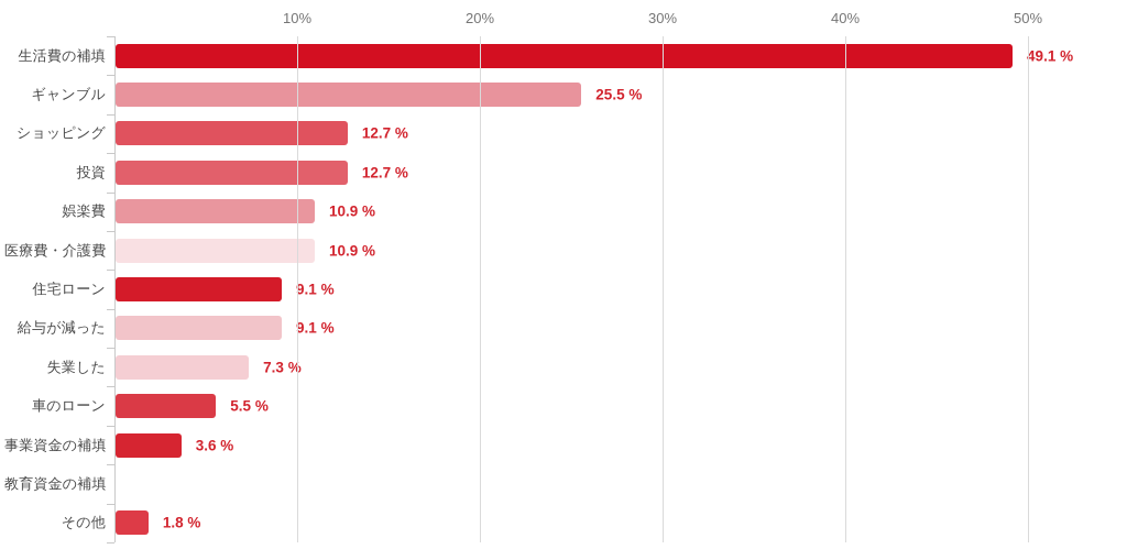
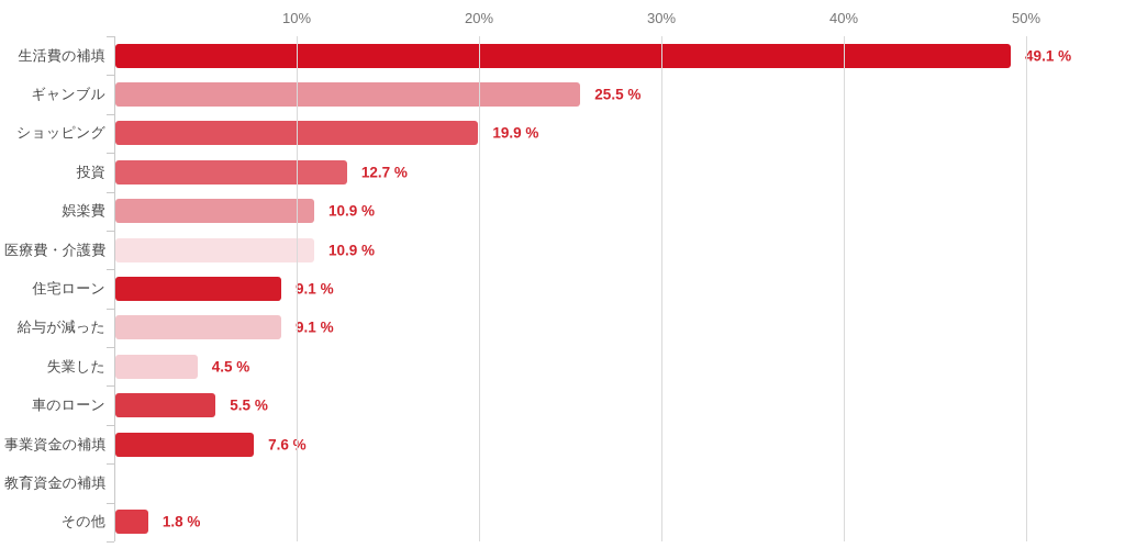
ショッピング: 12.7 -> 19.9
失業した: 7.3 -> 4.5
事業資金の補填: 3.6 -> 7.6
